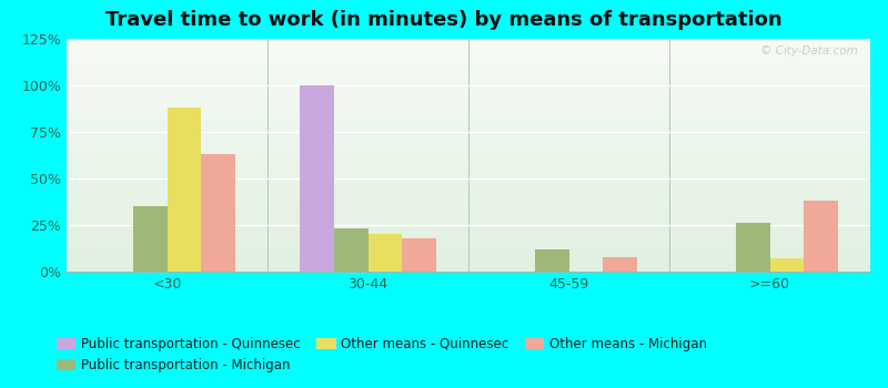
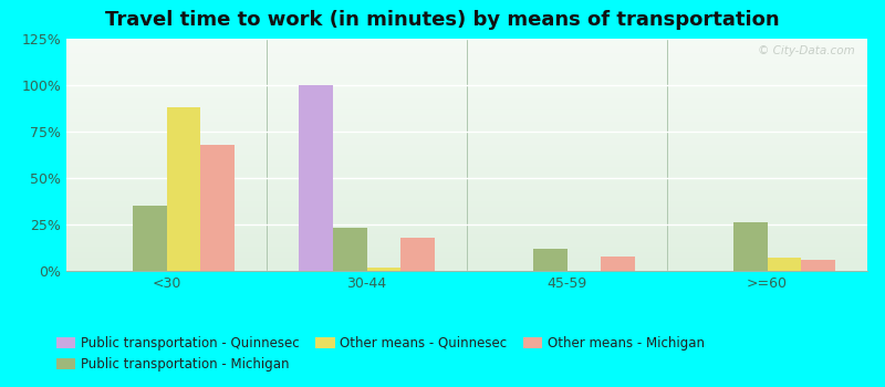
Other means - Michigan/<30: 63% -> 68%
Other means - Quinnesec/30-44: 20% -> 2%
Other means - Michigan/>=60: 38% -> 6%
